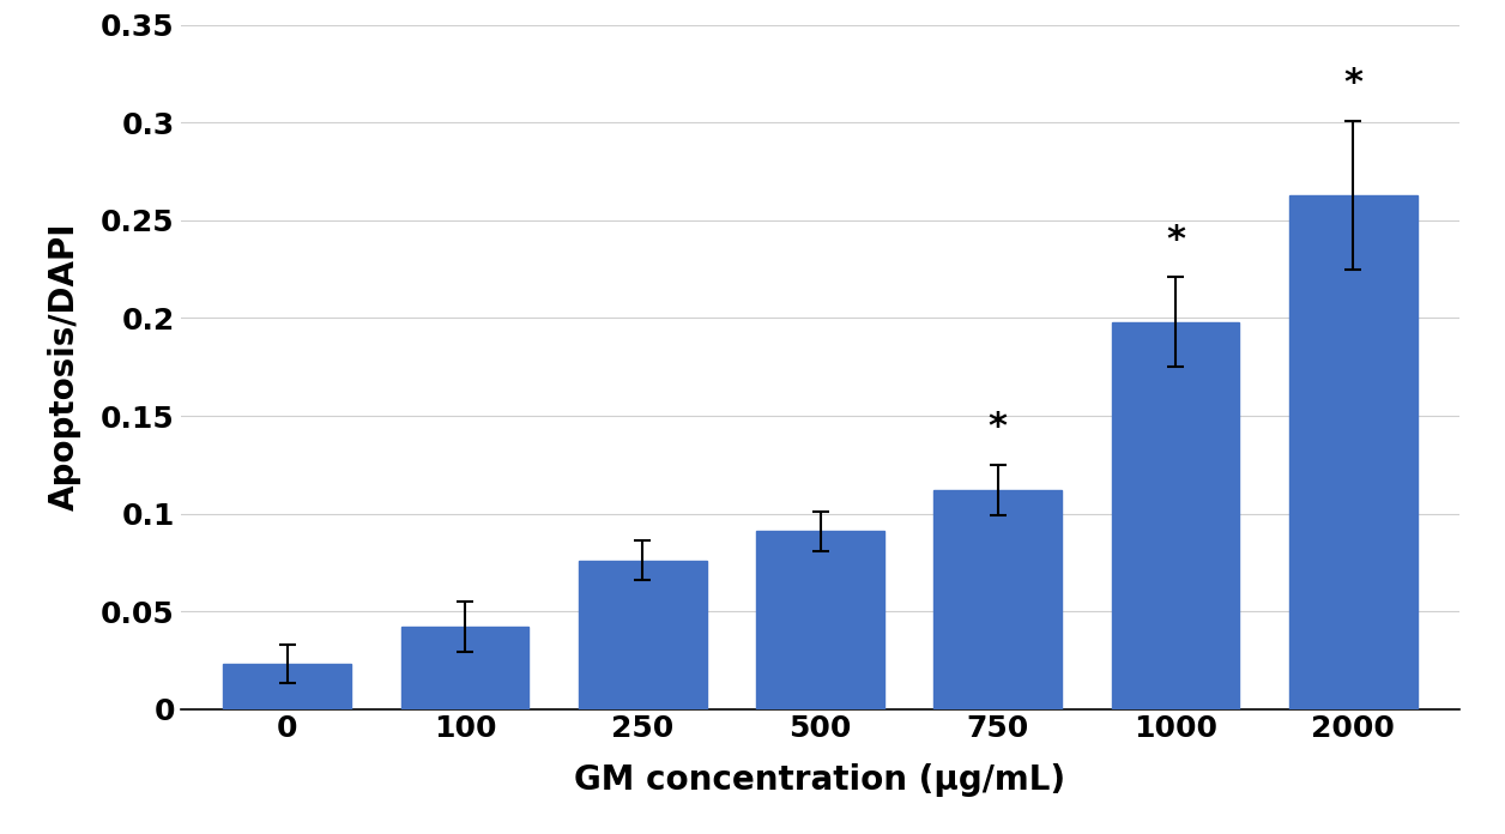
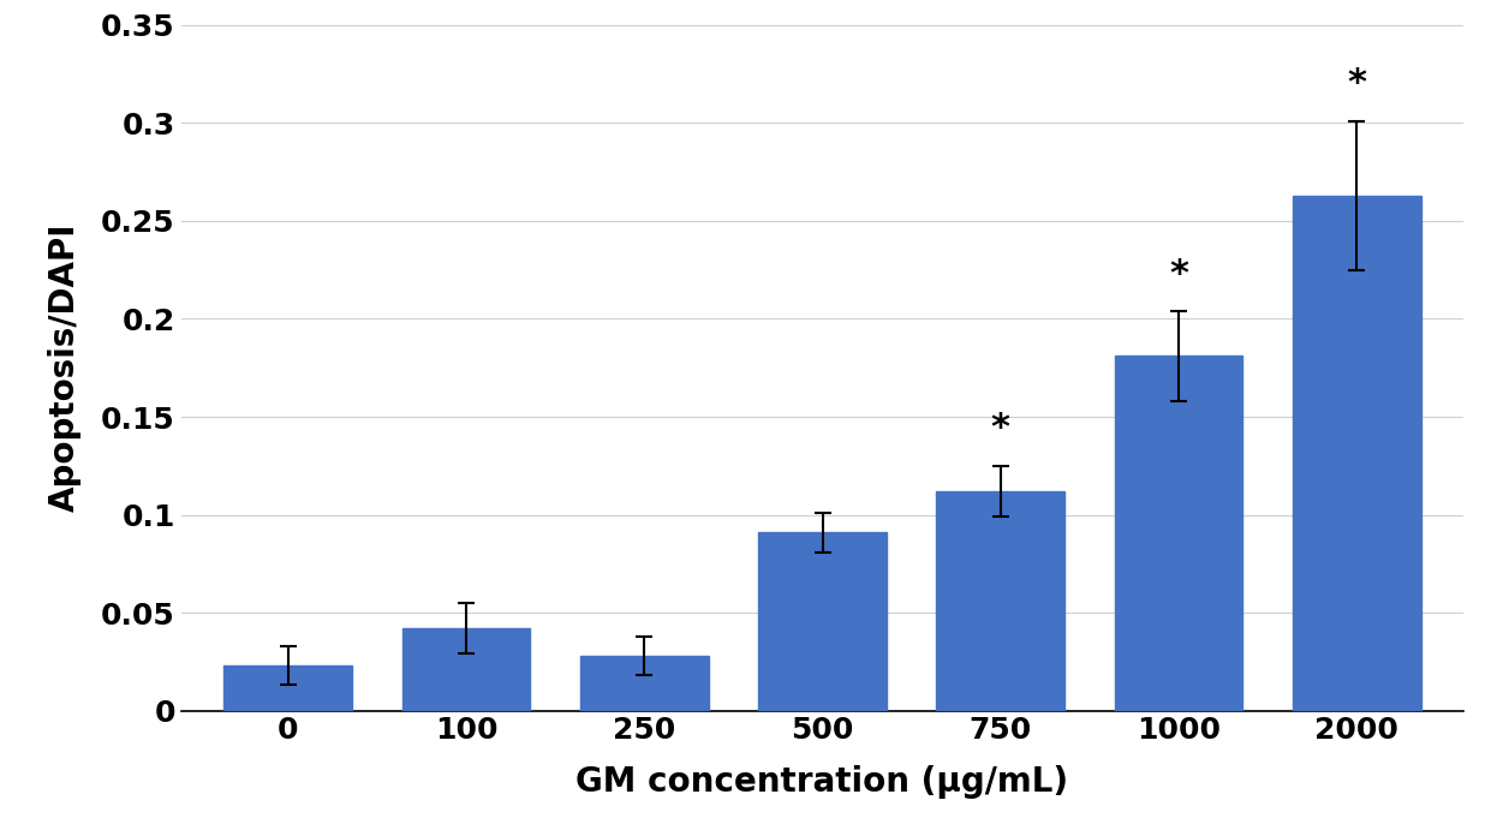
250: 0.076 -> 0.028
1000: 0.198 -> 0.181
